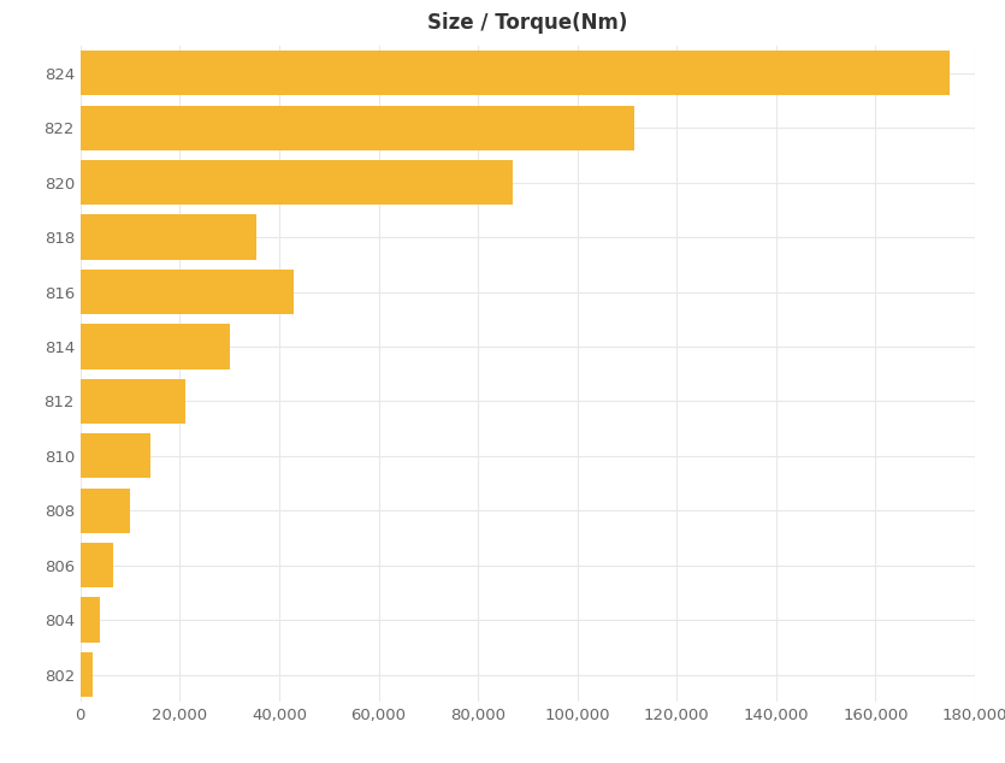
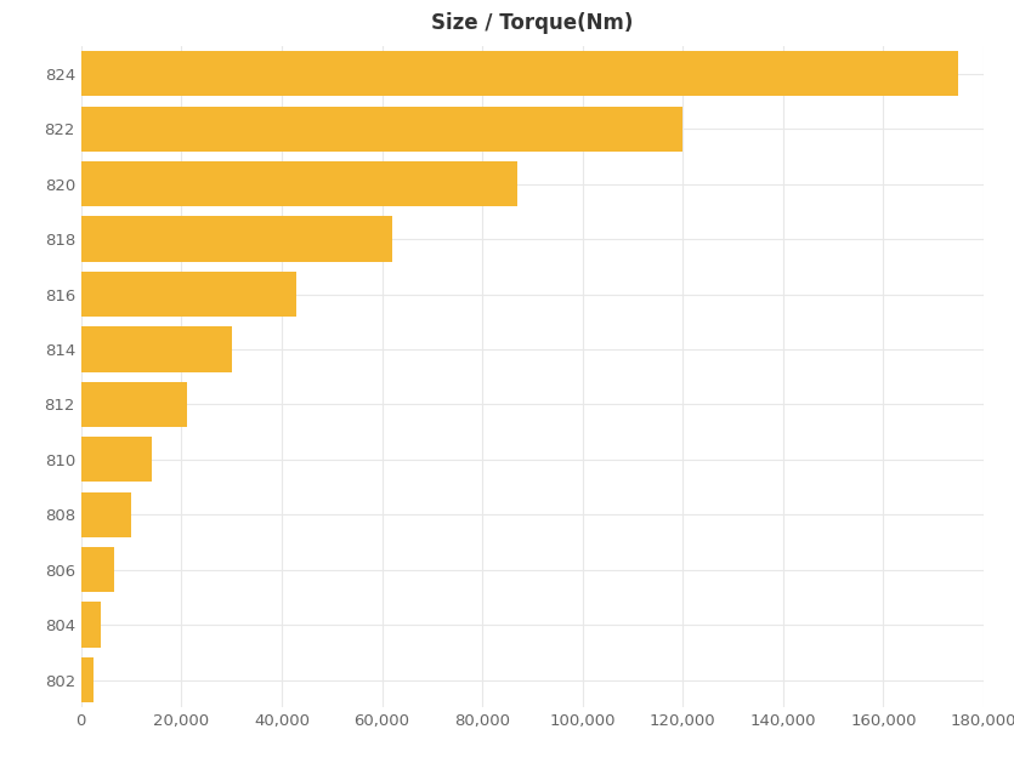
822: 111,500 -> 120,000
818: 35,500 -> 62,000
